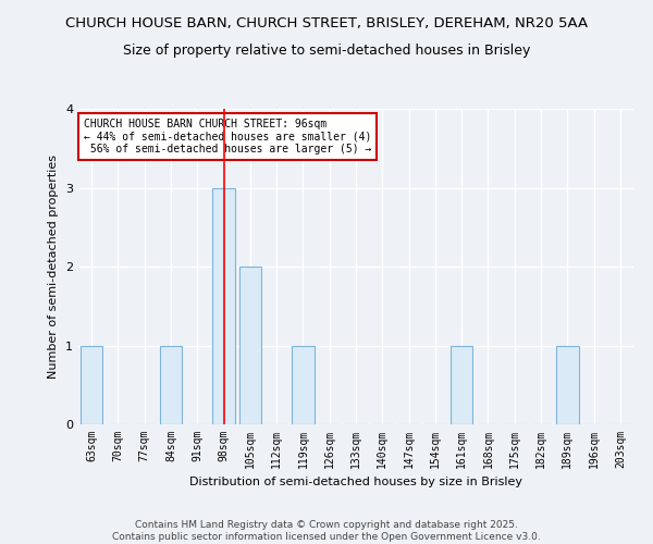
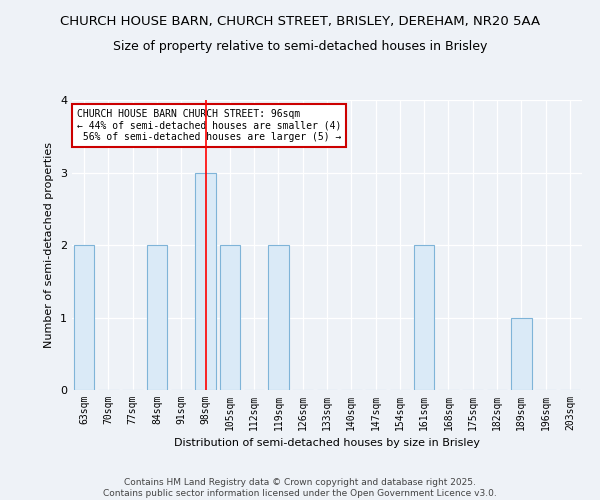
63sqm: 1 -> 2
84sqm: 1 -> 2
119sqm: 1 -> 2
161sqm: 1 -> 2
